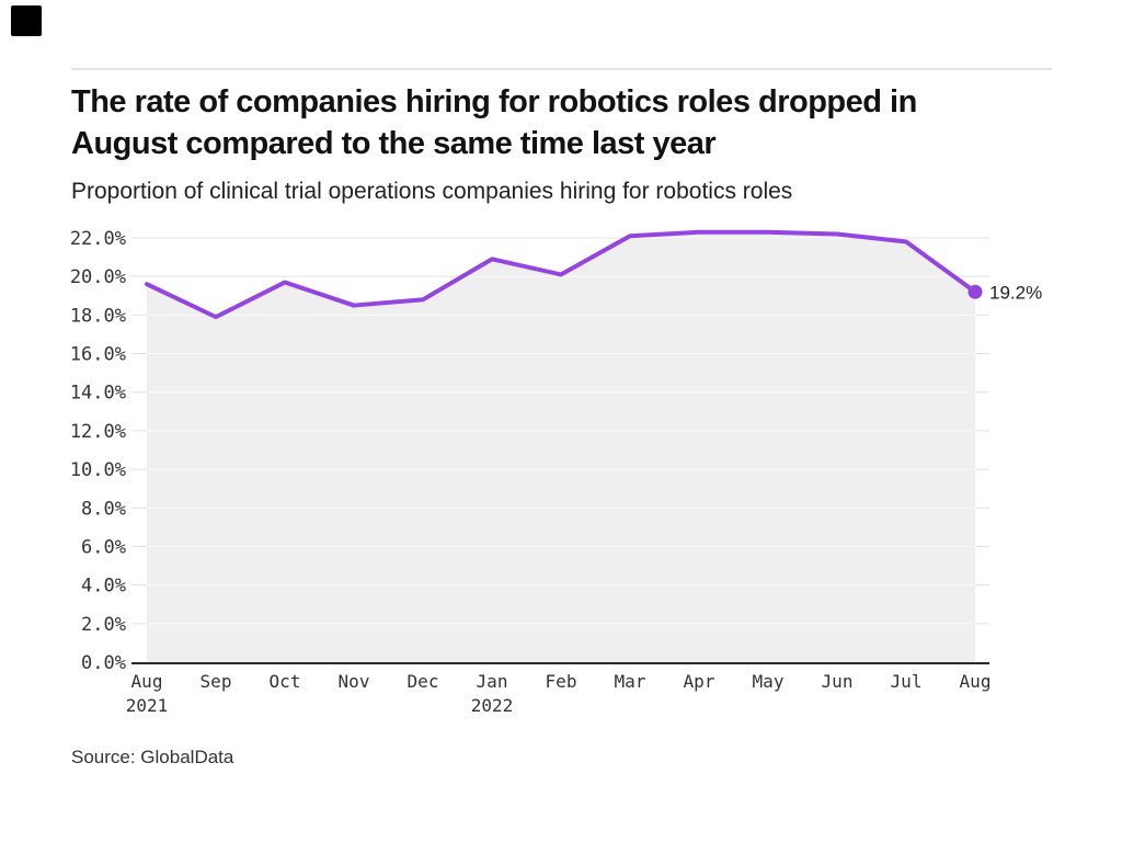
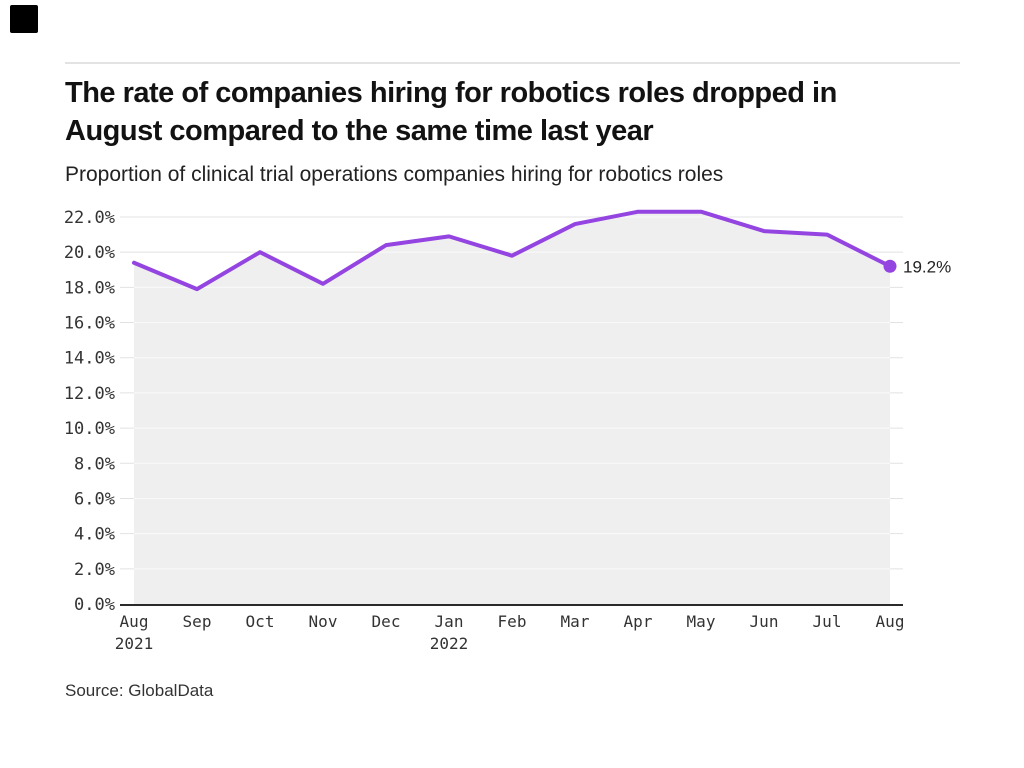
Aug 2021: 19.6% -> 19.4%
Oct: 19.7% -> 20.0%
Nov: 18.5% -> 18.2%
Dec: 18.8% -> 20.4%
Feb: 20.1% -> 19.8%
Mar: 22.1% -> 21.6%
Jun: 22.2% -> 21.2%
Jul: 21.8% -> 21.0%
